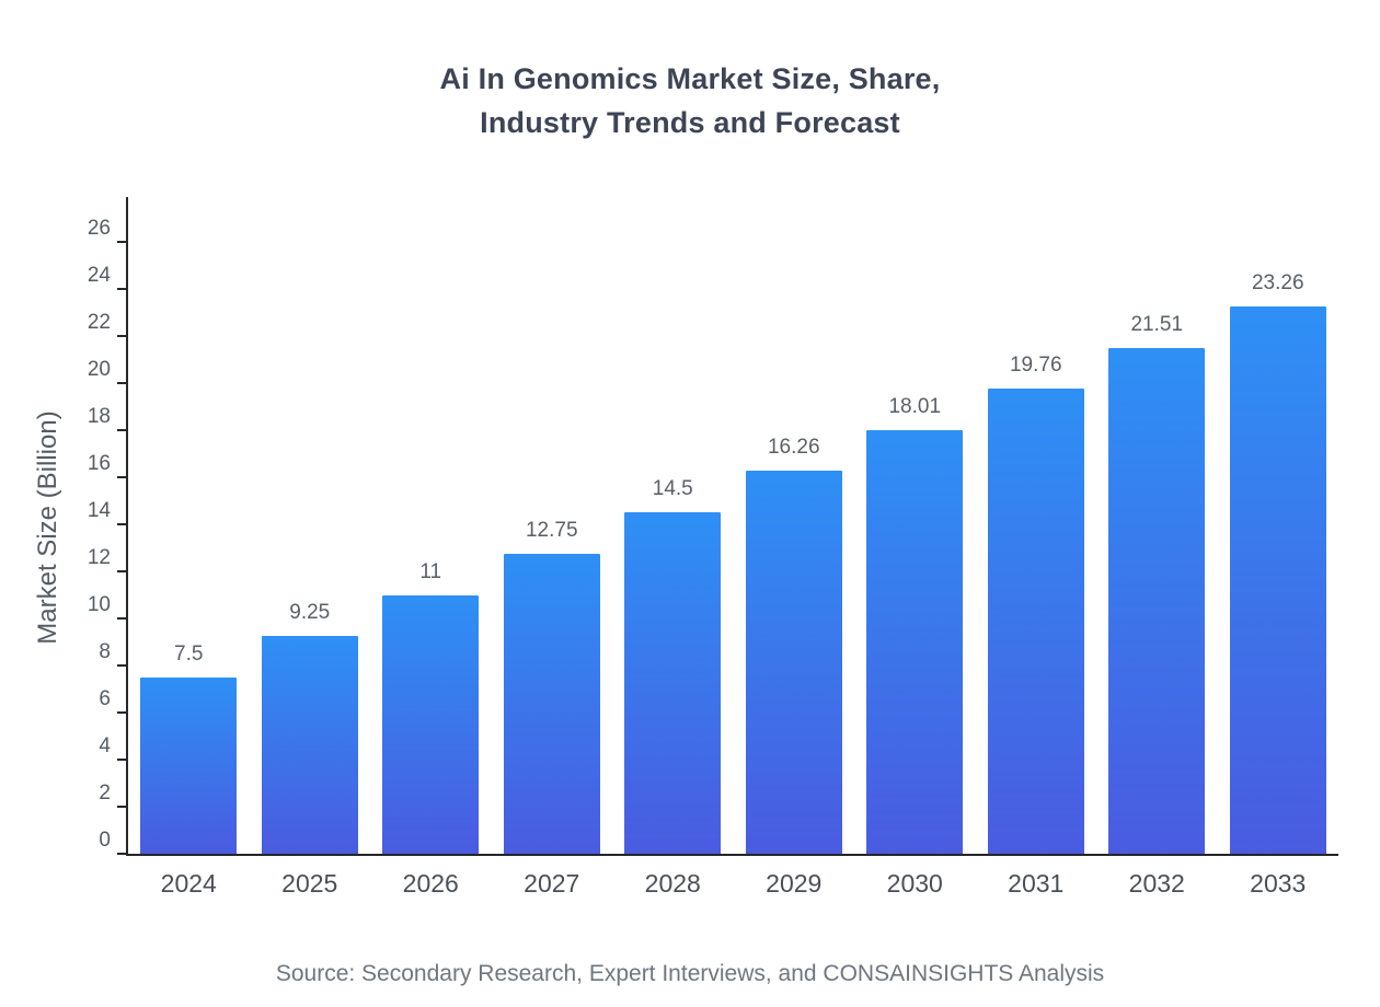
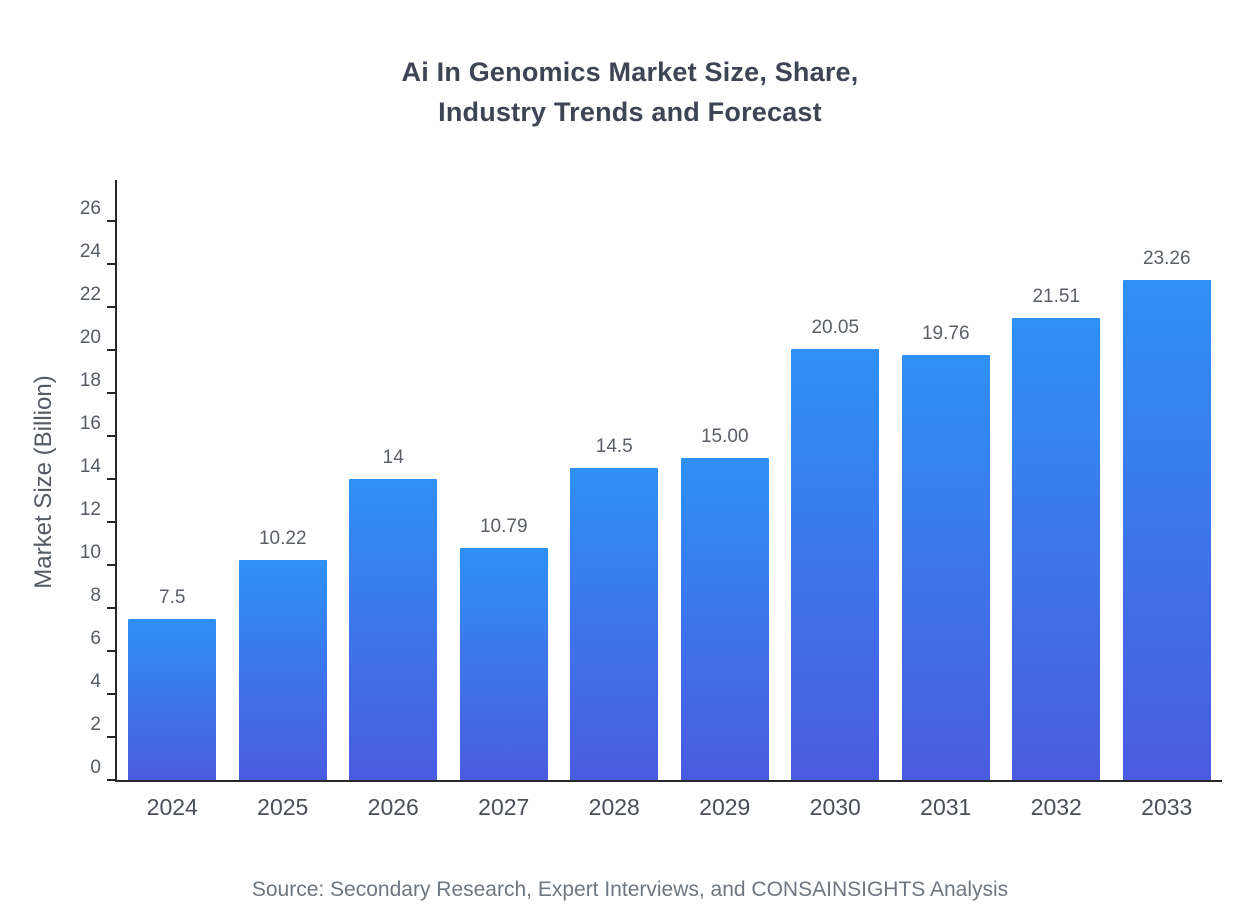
2025: 9.25 -> 10.22
2026: 11 -> 14
2027: 12.75 -> 10.79
2029: 16.26 -> 15.00
2030: 18.01 -> 20.05
